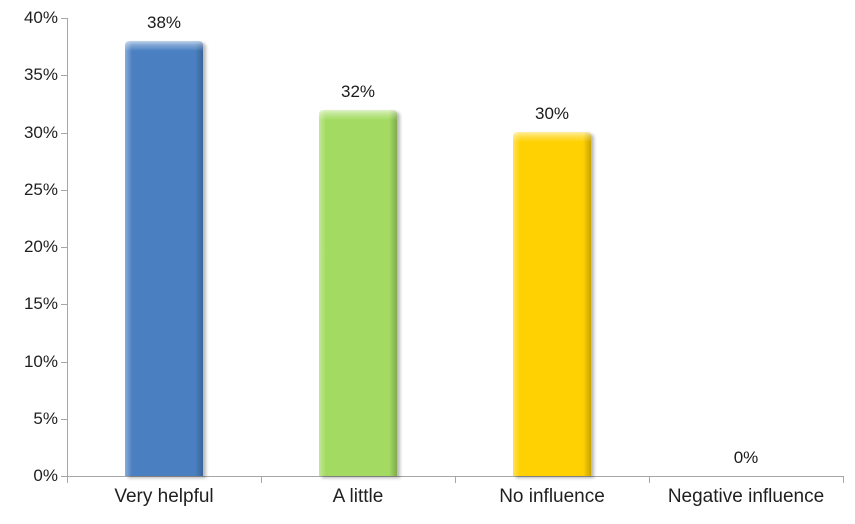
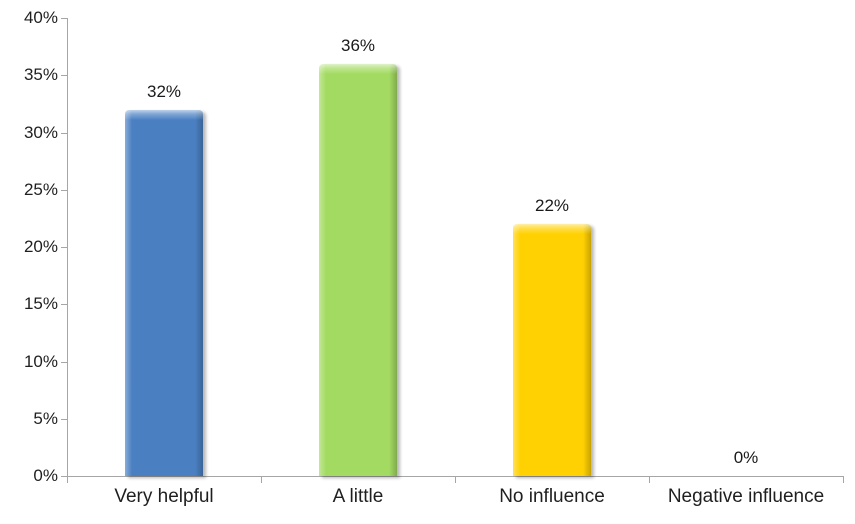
Very helpful: 38% -> 32%
A little: 32% -> 36%
No influence: 30% -> 22%
